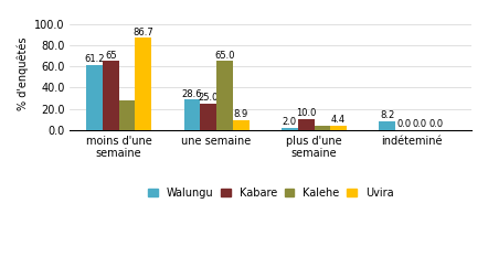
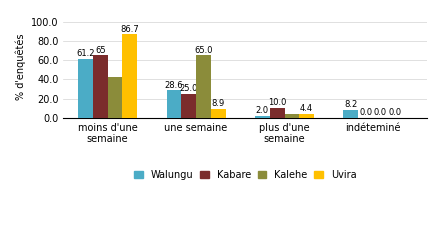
Kalehe/moins d'une semaine: 28 -> 42
